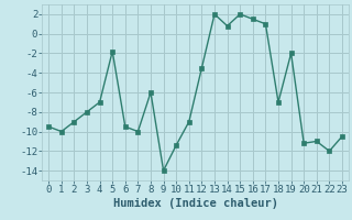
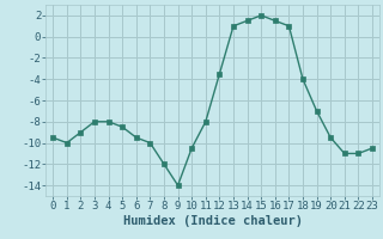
4: -7.0 -> -8.0
5: -1.8 -> -8.5
8: -6.0 -> -12.0
10: -11.4 -> -10.5
11: -9.0 -> -8.0
13: 2.0 -> 1.0
14: 0.8 -> 1.5
18: -7.0 -> -4.0
19: -2.0 -> -7.0
20: -11.2 -> -9.5
22: -12.0 -> -11.0
